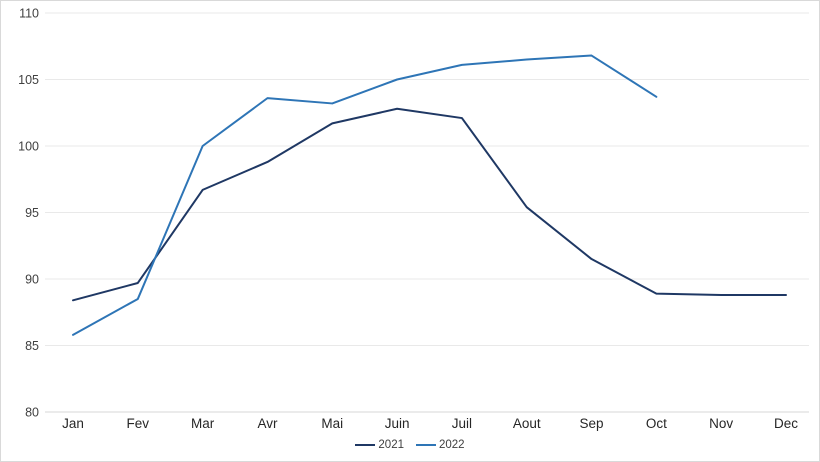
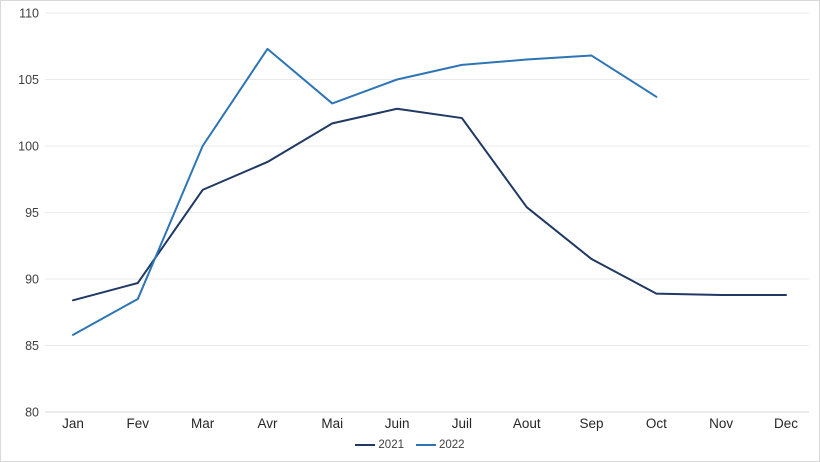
2022/Avr: 103.6 -> 107.3
